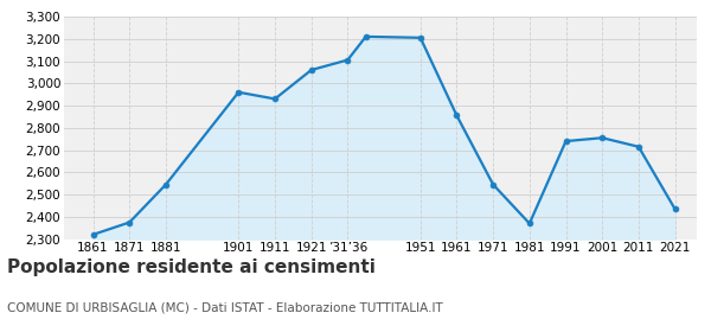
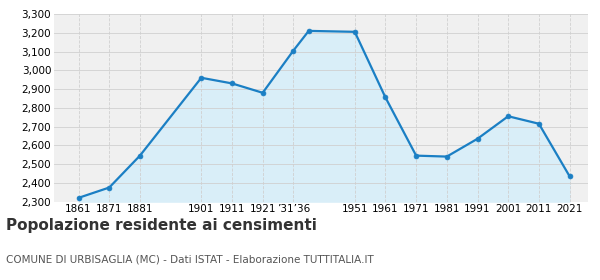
1921: 3,060 -> 2,880
1981: 2,370 -> 2,540
1991: 2,740 -> 2,640
